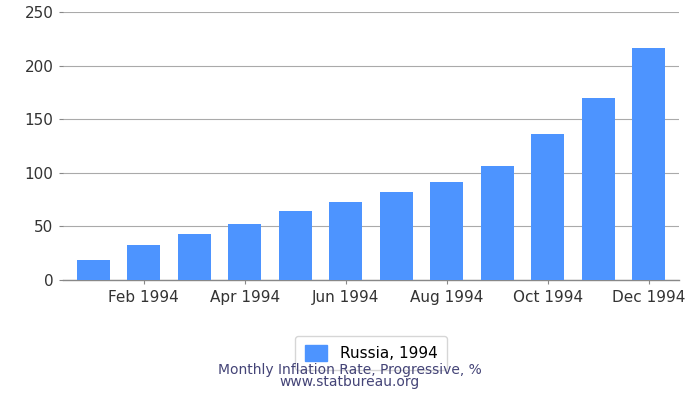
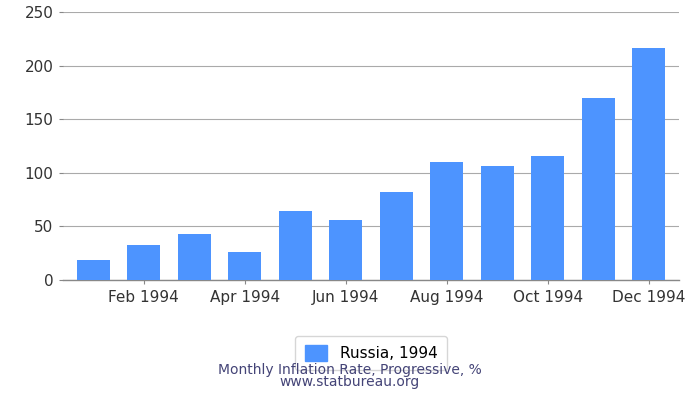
Apr 1994: 52 -> 26
Jun 1994: 73 -> 56
Aug 1994: 91 -> 110
Oct 1994: 136 -> 116
